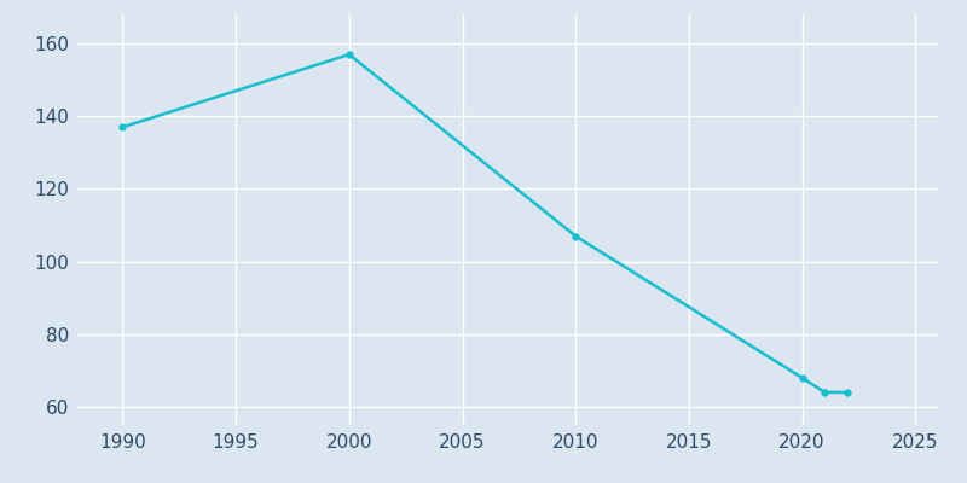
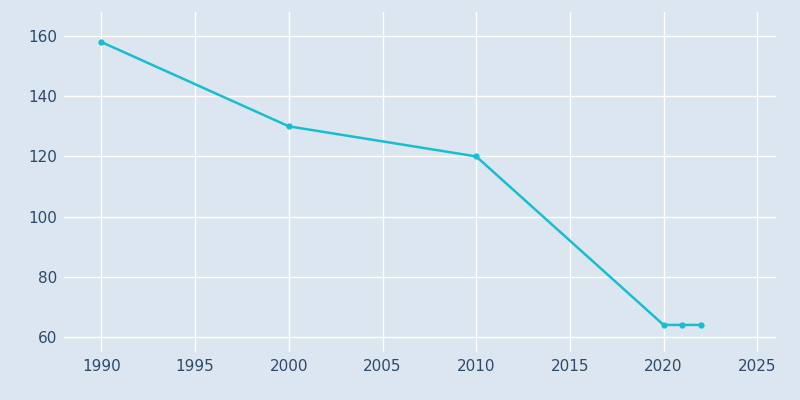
1990: 137 -> 158
2000: 157 -> 130
2010: 107 -> 120
2020: 68 -> 64
